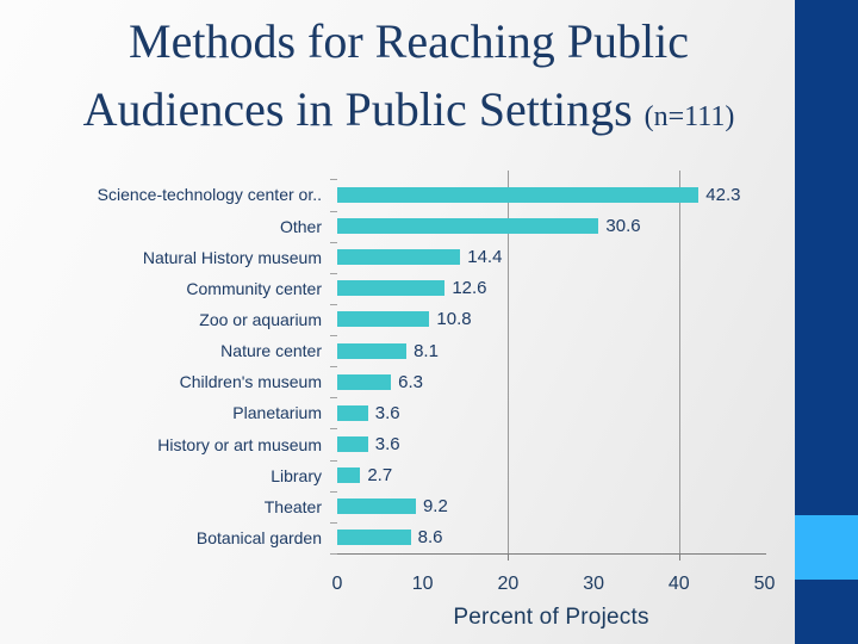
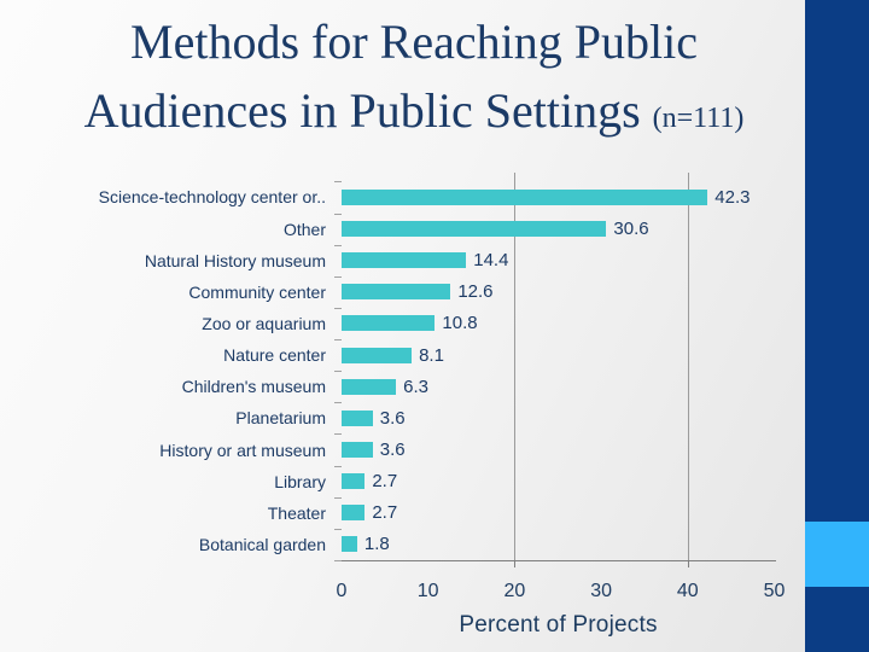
Theater: 9.2 -> 2.7
Botanical garden: 8.6 -> 1.8
